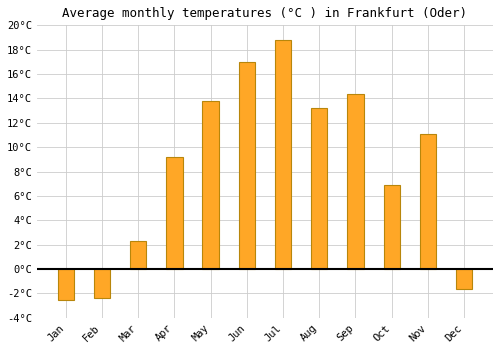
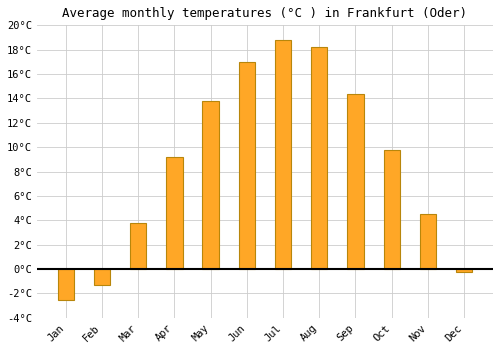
Feb: -2.4°C -> -1.3°C
Mar: 2.3°C -> 3.8°C
Aug: 13.2°C -> 18.2°C
Oct: 6.9°C -> 9.8°C
Nov: 11.1°C -> 4.5°C
Dec: -1.6°C -> -0.2°C
